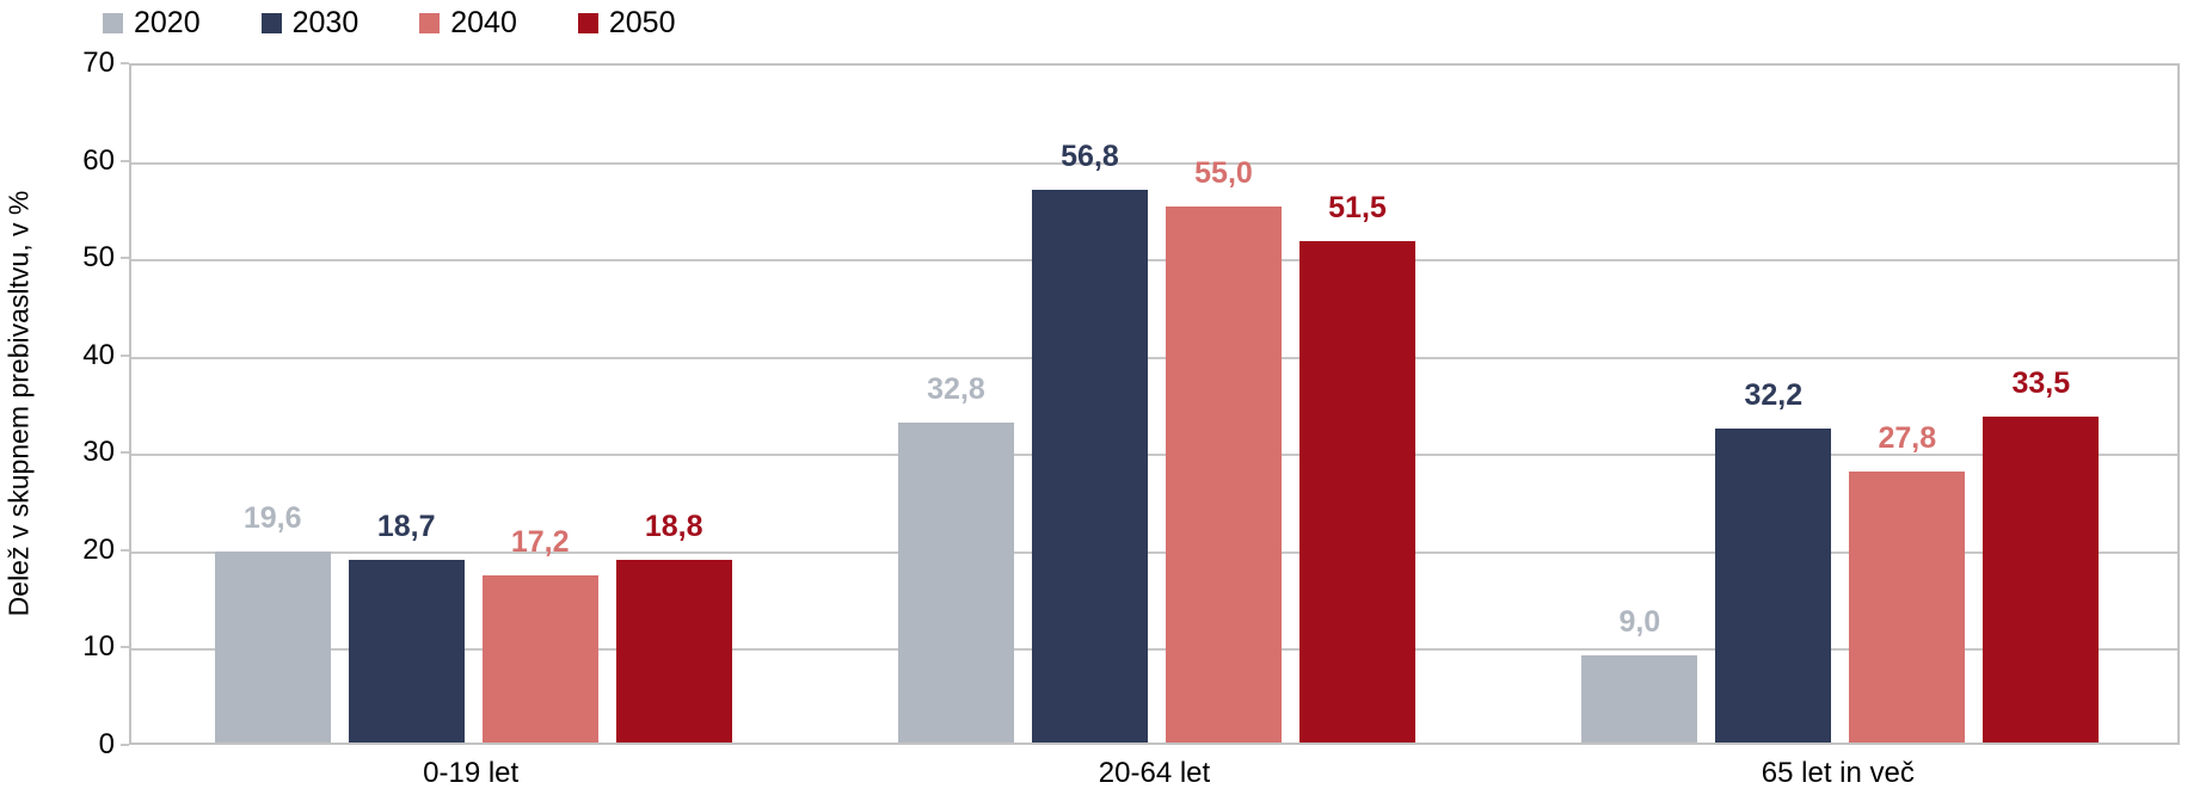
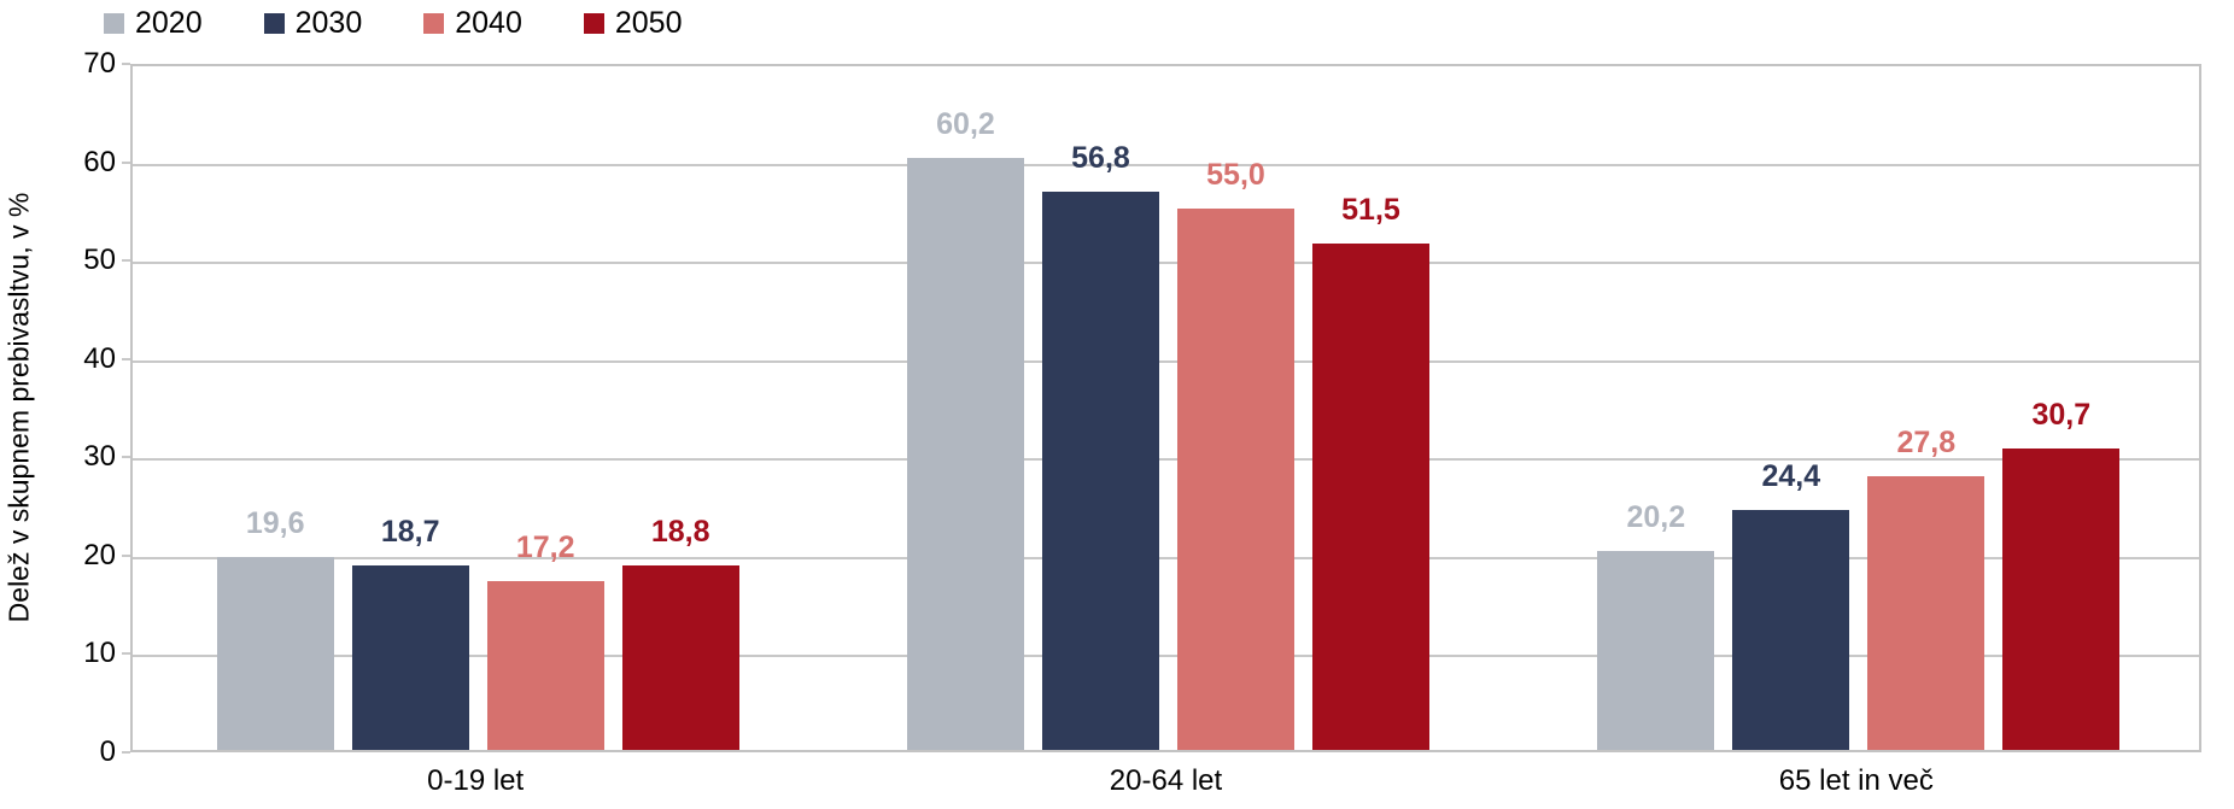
2020/20-64 let: 32,8 -> 60,2
2020/65 let in več: 9,0 -> 20,2
2030/65 let in več: 32,2 -> 24,4
2050/65 let in več: 33,5 -> 30,7
